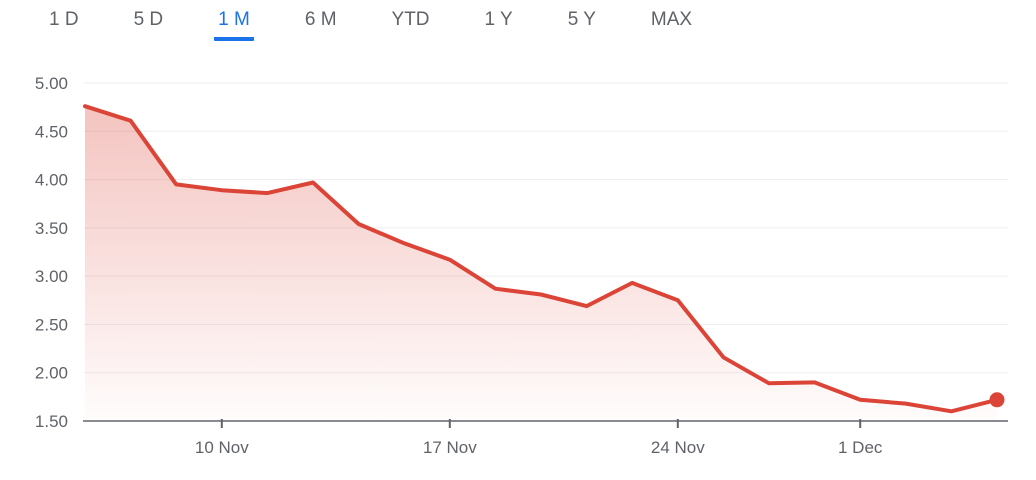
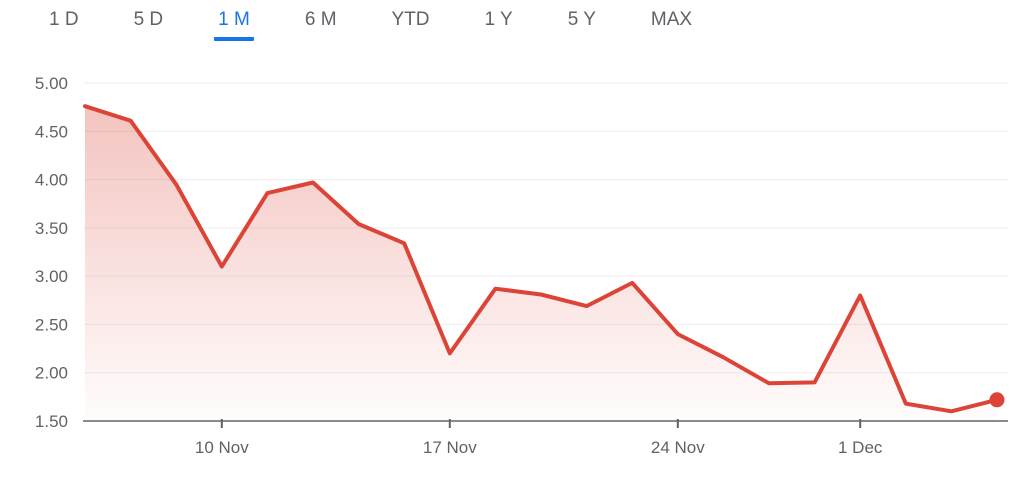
10 Nov: 3.9 -> 3.1
17 Nov: 3.2 -> 2.2
24 Nov: 2.8 -> 2.4
1 Dec: 1.7 -> 2.8
